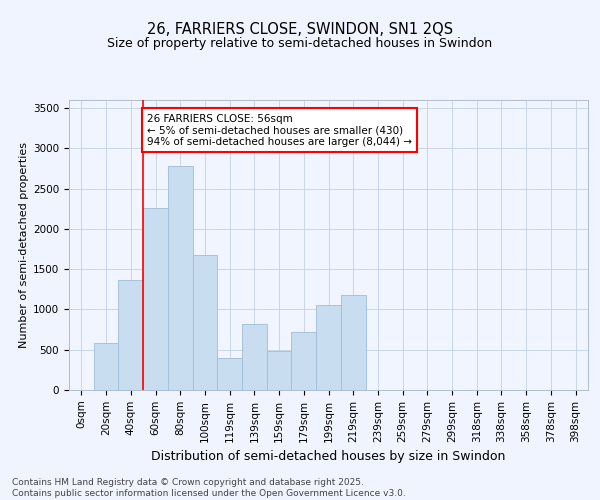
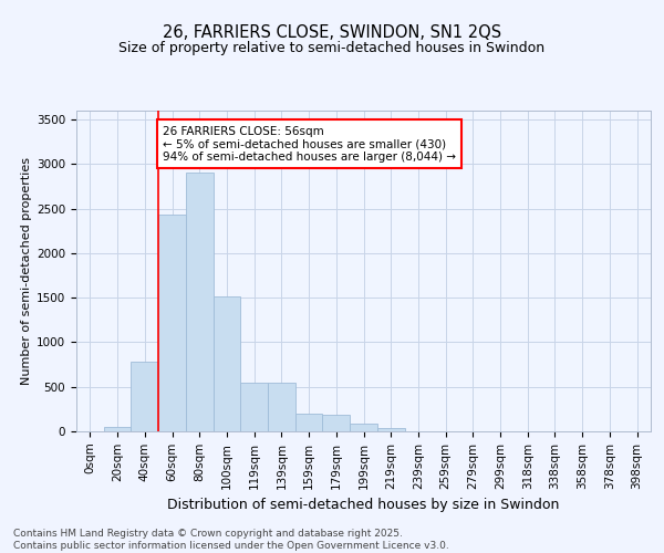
20sqm: 580 -> 50
40sqm: 1360 -> 780
60sqm: 2260 -> 2430
80sqm: 2780 -> 2900
100sqm: 1680 -> 1520
119sqm: 400 -> 540
139sqm: 820 -> 540
159sqm: 480 -> 200
179sqm: 720 -> 190
199sqm: 1060 -> 80
219sqm: 1180 -> 40
